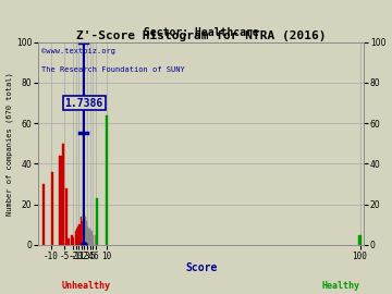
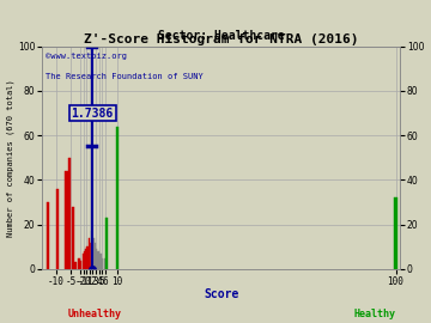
100: 5 -> 32
